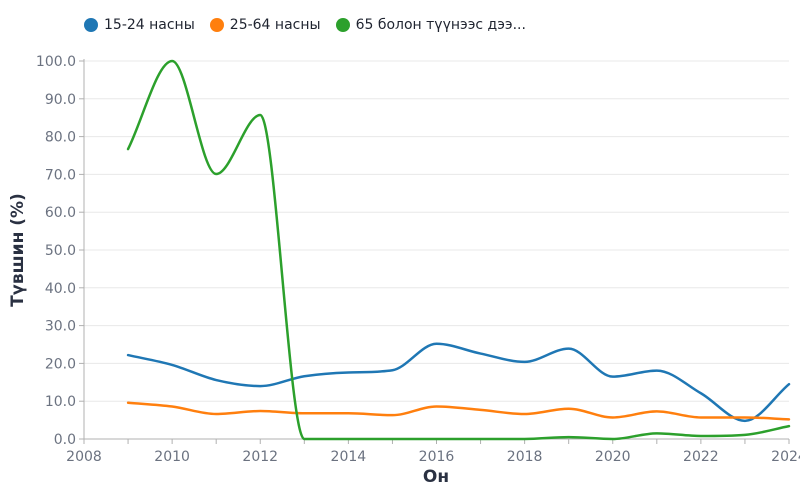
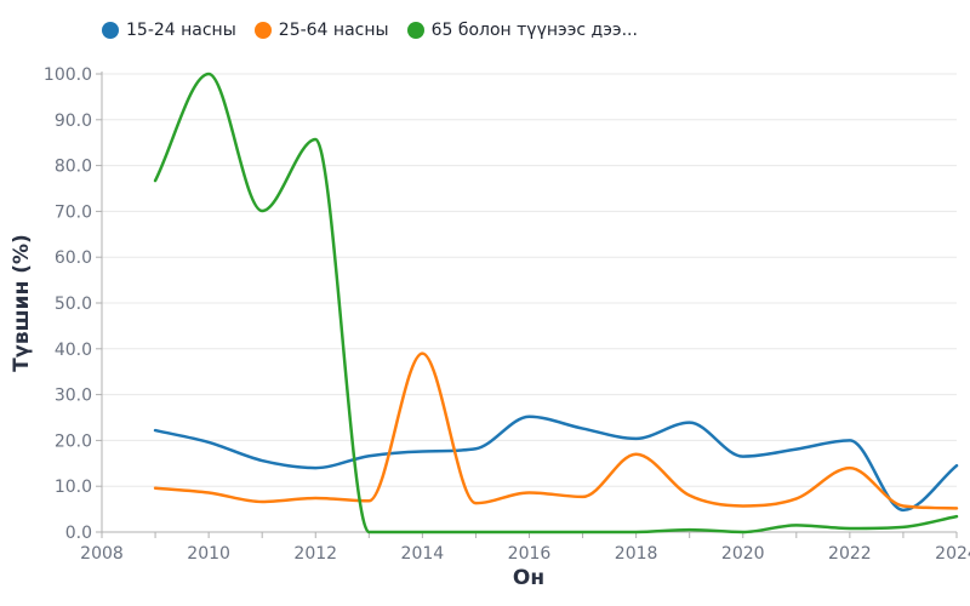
25-64 насны/2014: 7 -> 39
25-64 насны/2018: 7 -> 17
15-24 насны/2022: 12 -> 20
25-64 насны/2022: 6 -> 14
